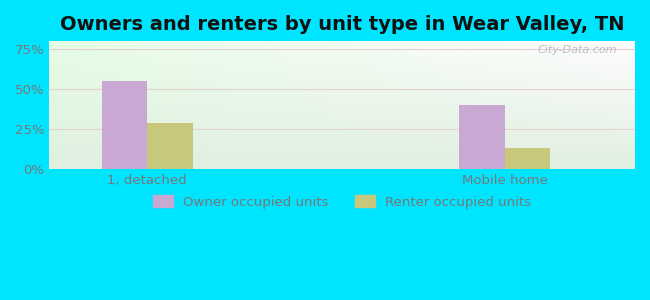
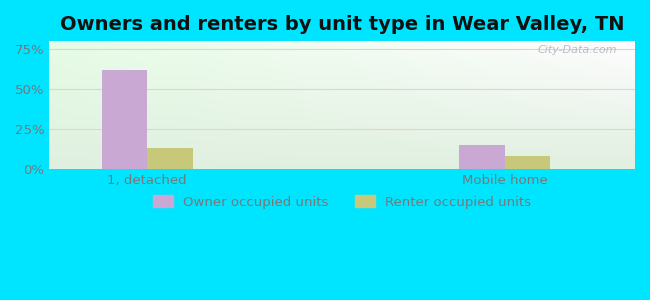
Owner occupied units/1, detached: 55% -> 62%
Renter occupied units/1, detached: 29% -> 13%
Owner occupied units/Mobile home: 40% -> 15%
Renter occupied units/Mobile home: 13% -> 8%
